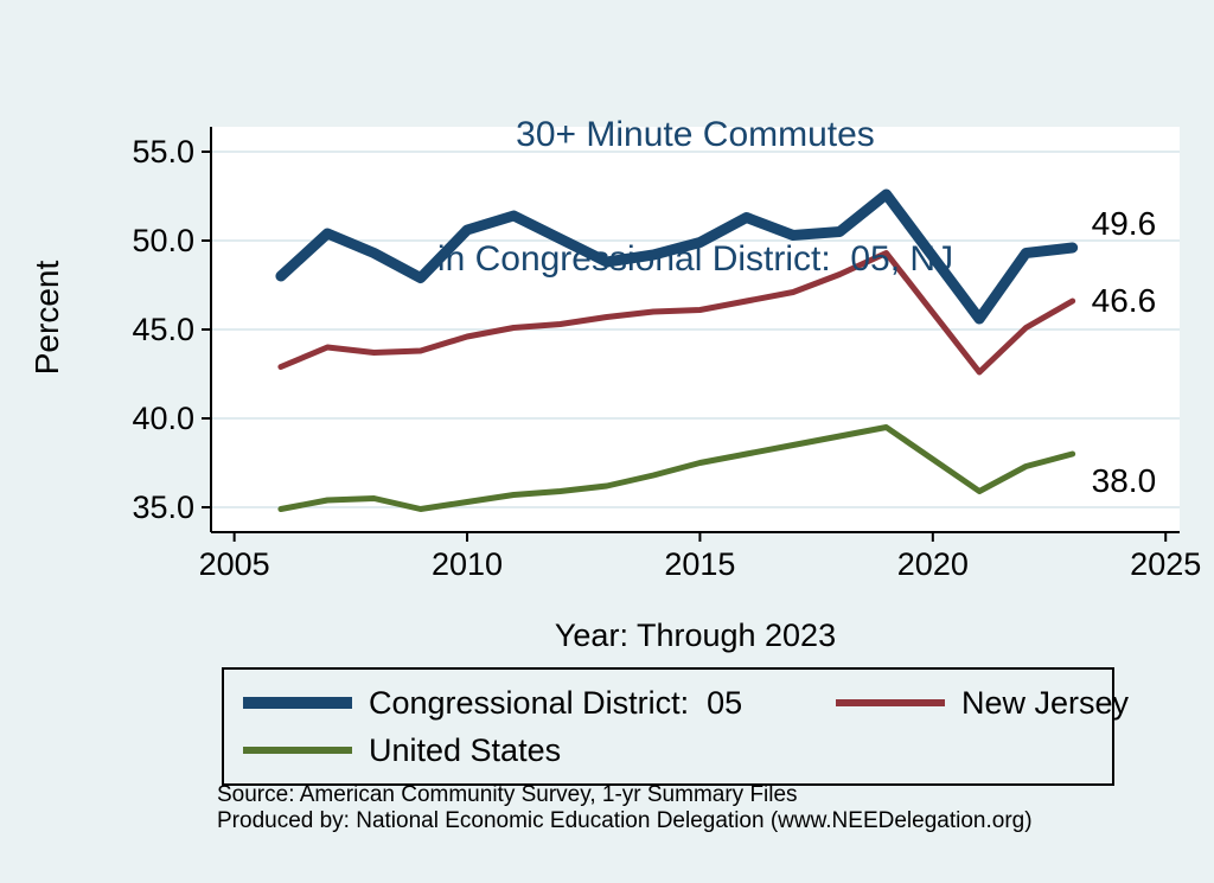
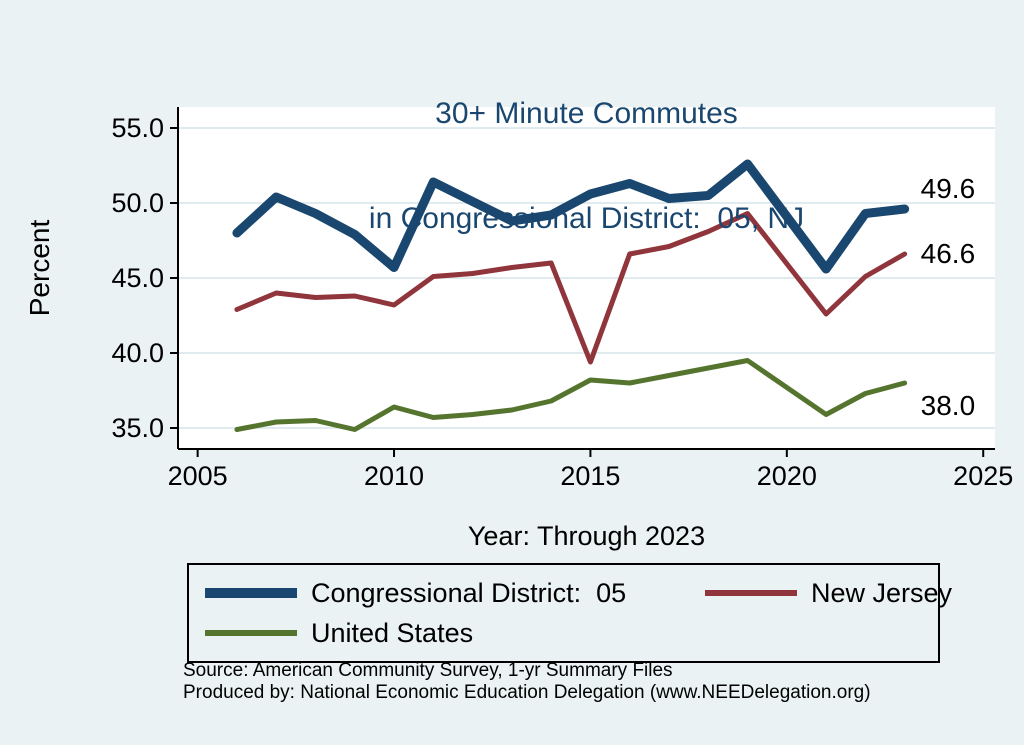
Congressional District: 05/2010: 50.6 -> 45.7
New Jersey/2010: 44.6 -> 43.2
United States/2010: 35.3 -> 36.4
Congressional District: 05/2015: 49.9 -> 50.6
New Jersey/2015: 46.1 -> 39.4
United States/2015: 37.5 -> 38.2
